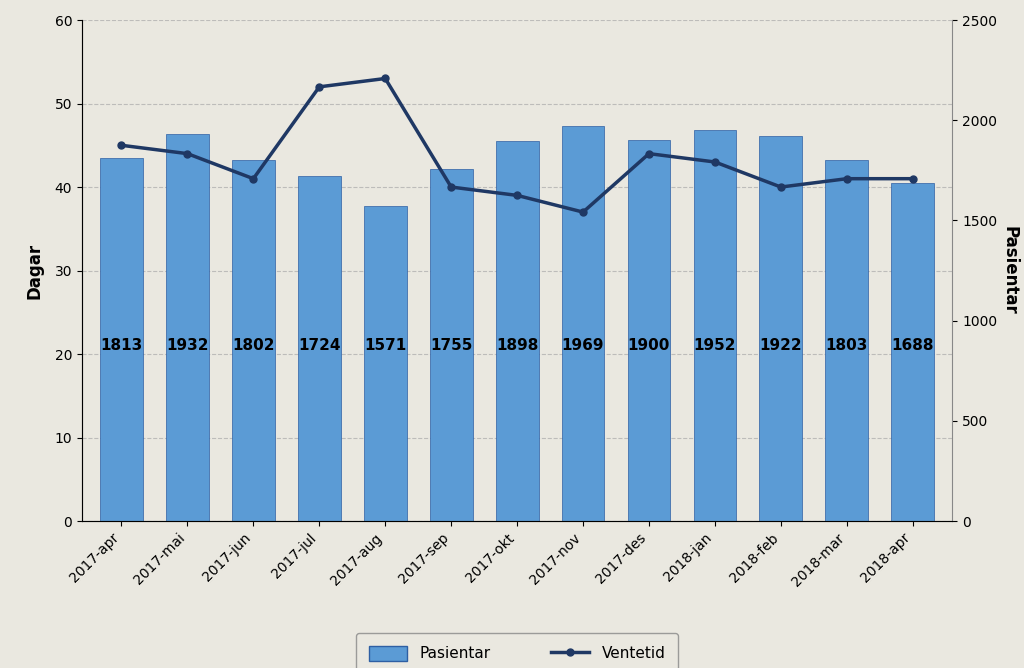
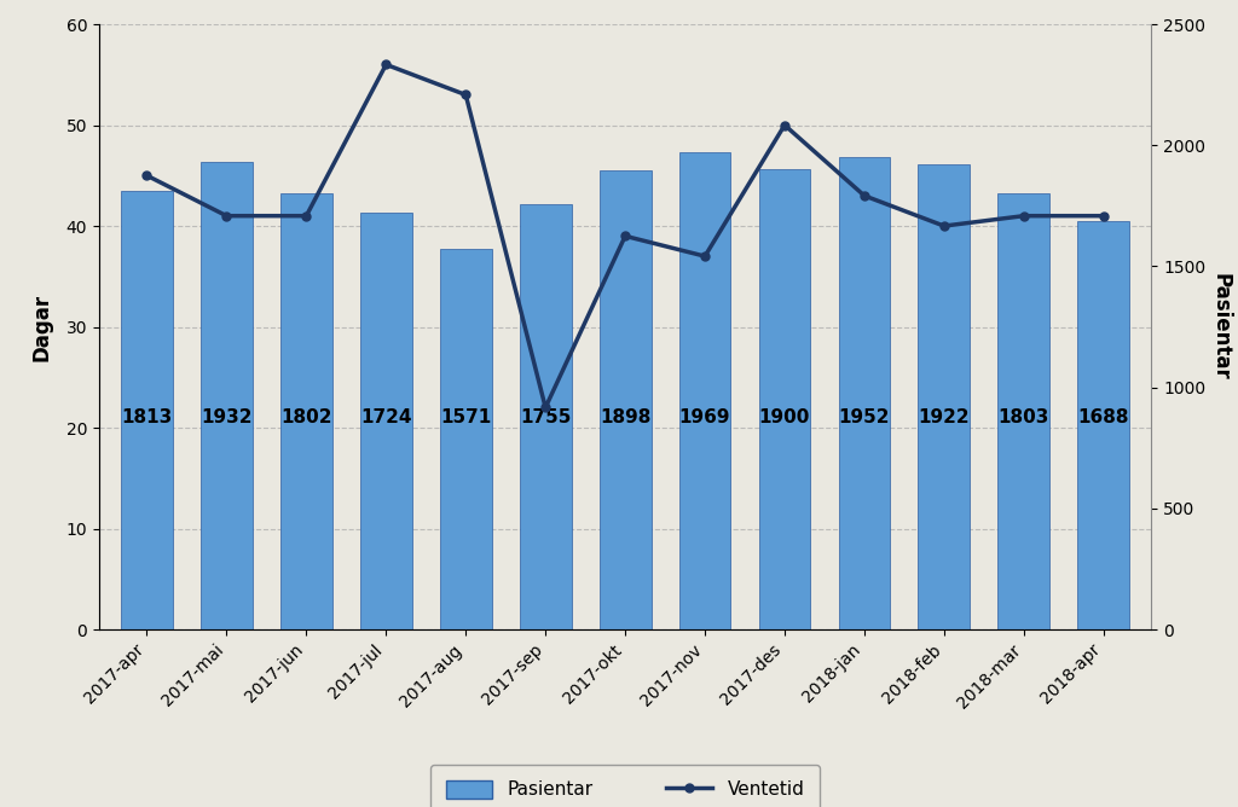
Ventetid/2017-mai: 44 -> 41
Ventetid/2017-jul: 52 -> 56
Ventetid/2017-sep: 40 -> 22
Ventetid/2017-des: 44 -> 50
